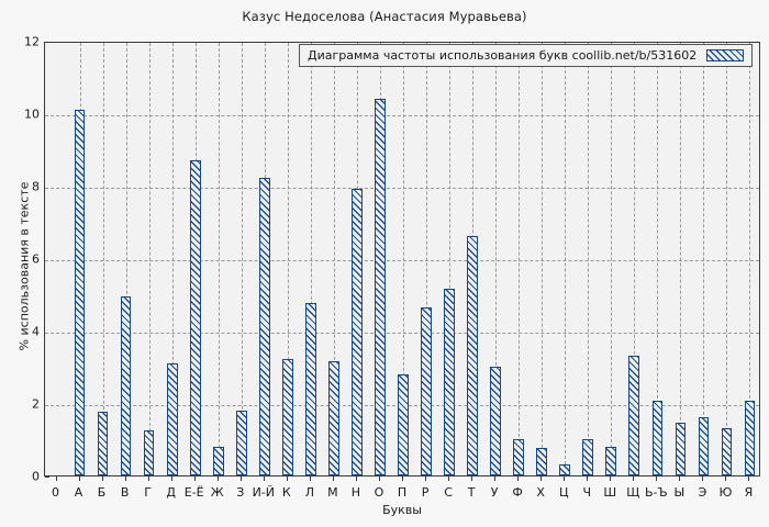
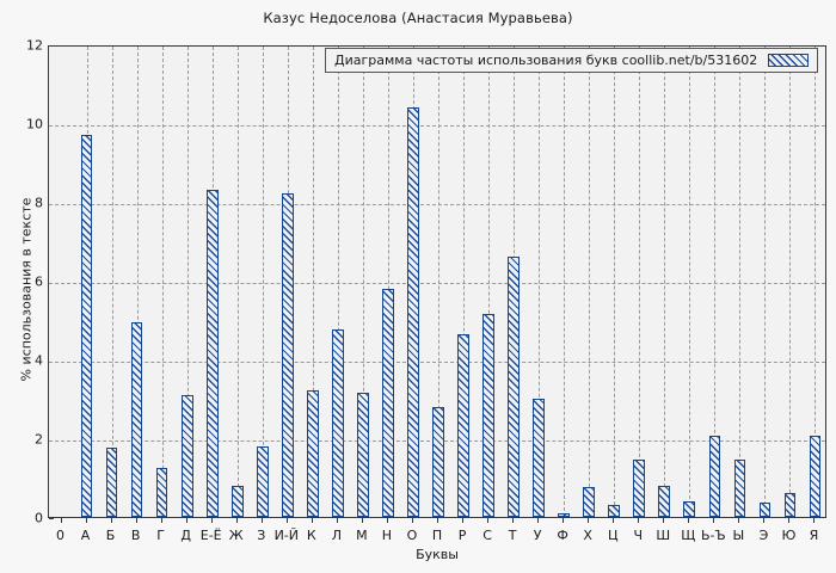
А: 10.1 -> 9.7
Е-Ё: 8.7 -> 8.3
Н: 7.9 -> 5.8
Ф: 1.0 -> 0.1
Ч: 1.0 -> 1.4
Щ: 3.3 -> 0.4
Э: 1.6 -> 0.3
Ю: 1.3 -> 0.6
